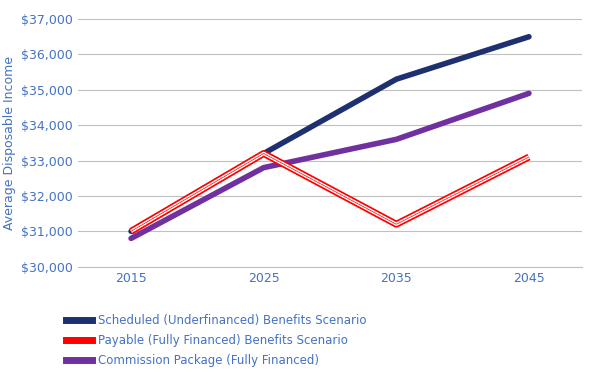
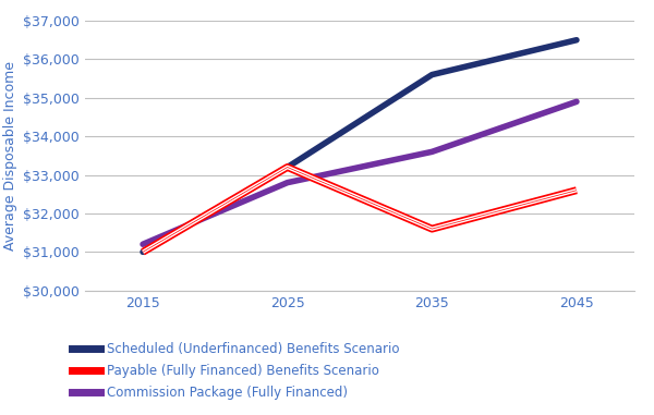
Commission Package (Fully Financed)/2015: $30,800 -> $31,200
Scheduled (Underfinanced) Benefits Scenario/2035: $35,300 -> $35,600
Payable (Fully Financed) Benefits Scenario/2035: $31,200 -> $31,600
Payable (Fully Financed) Benefits Scenario/2045: $33,100 -> $32,600
